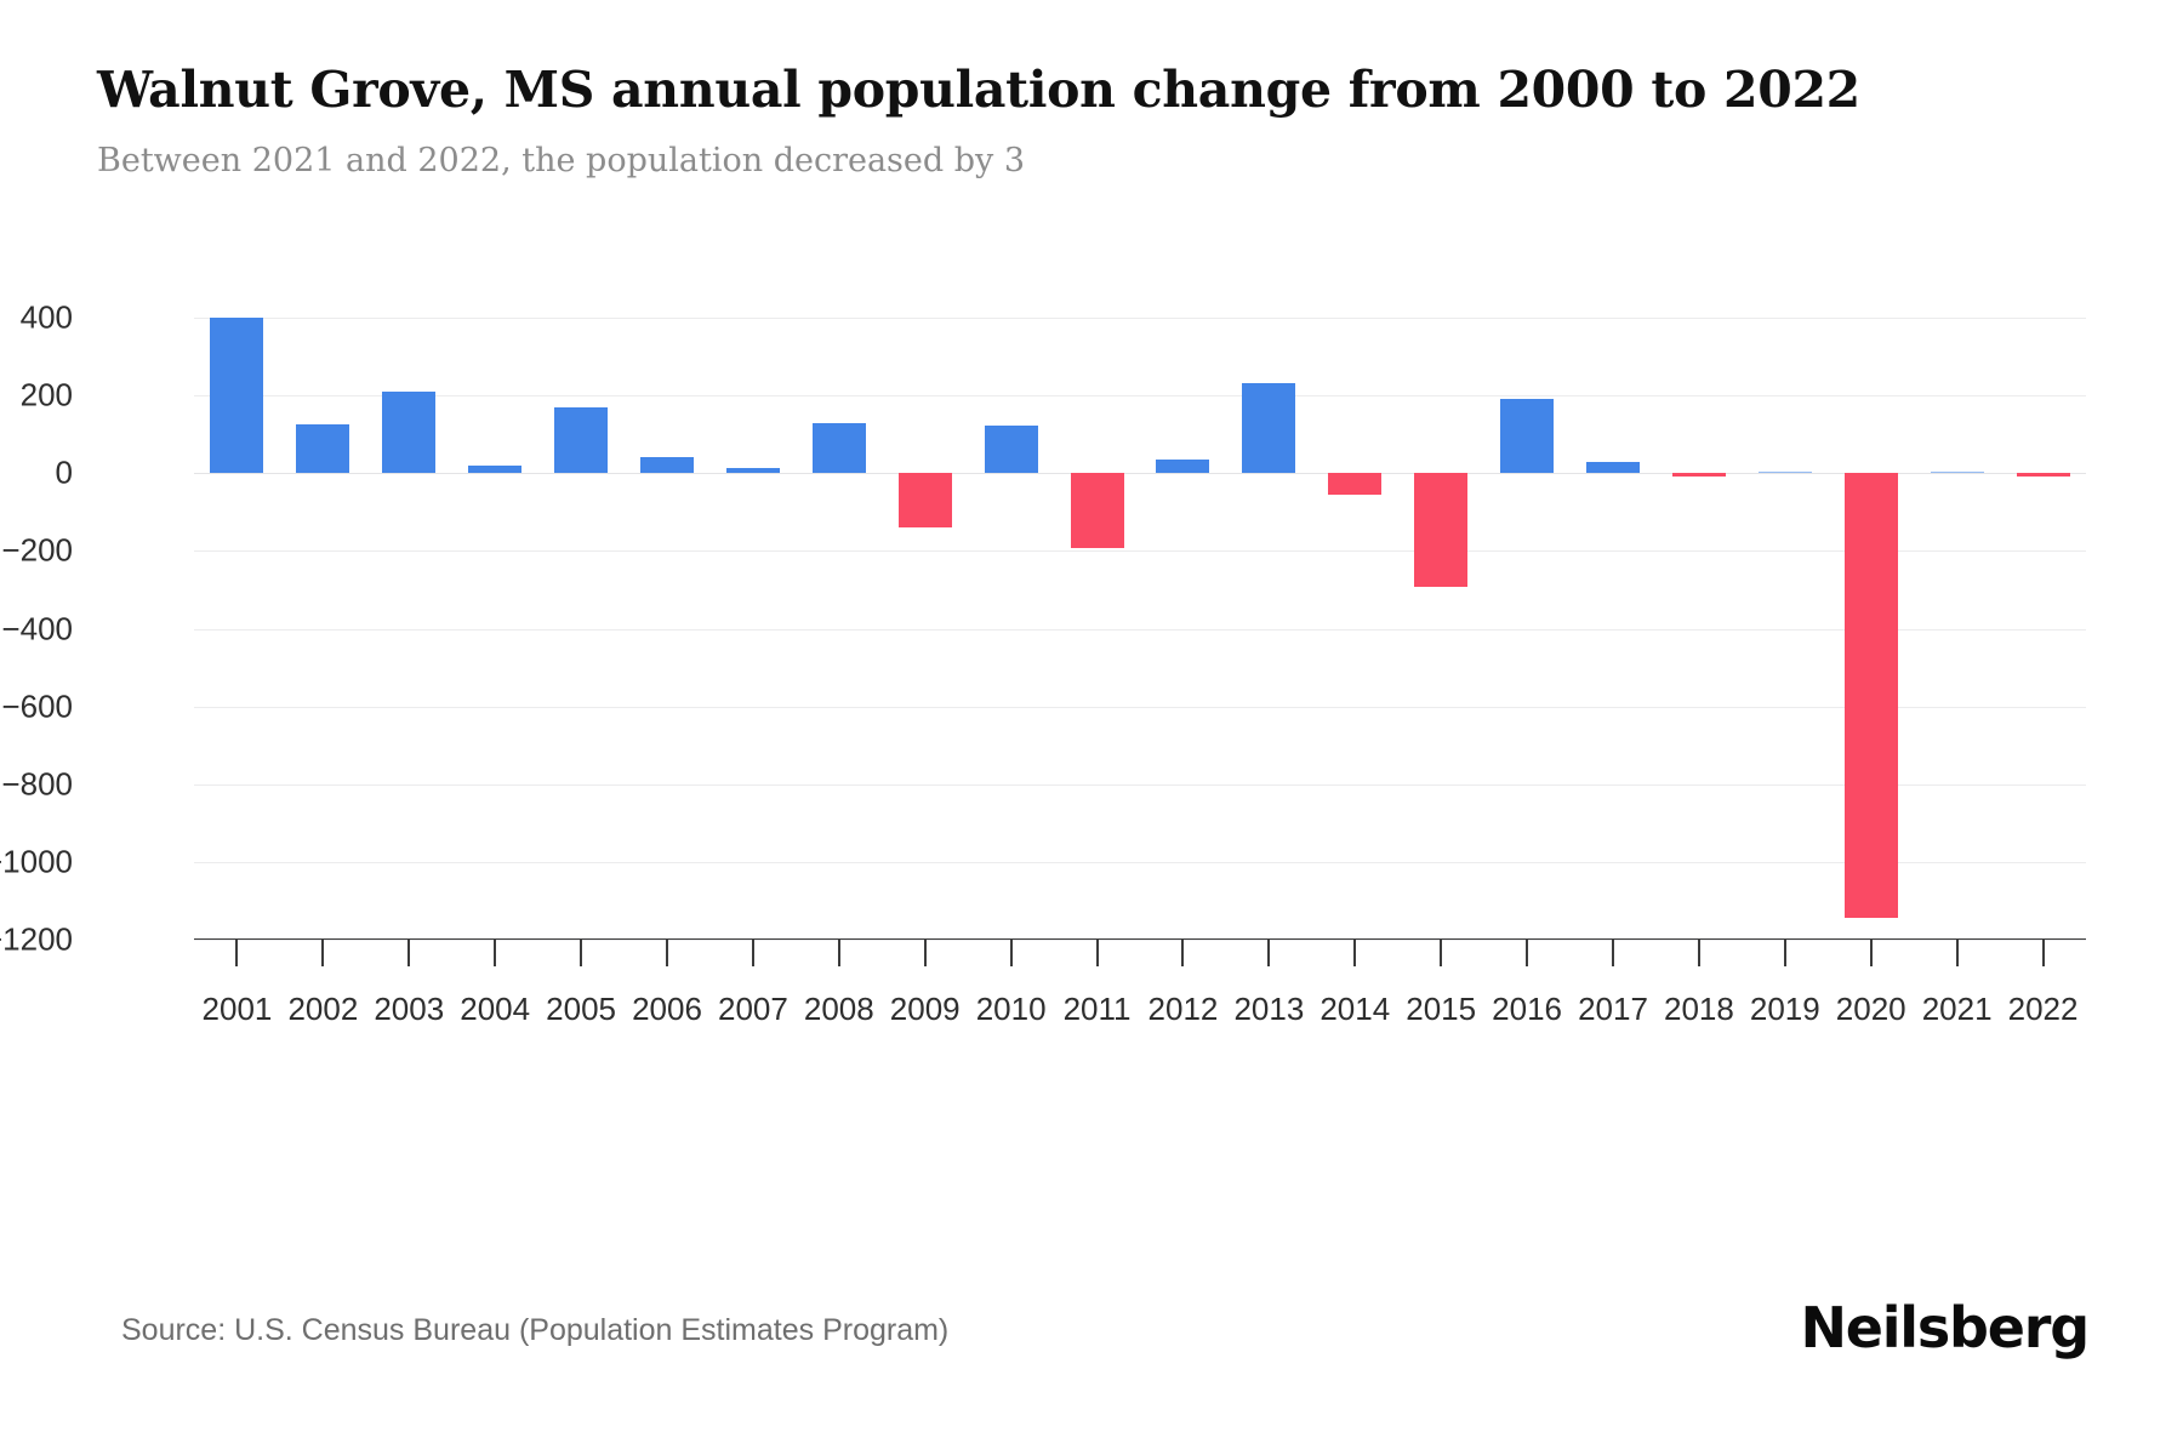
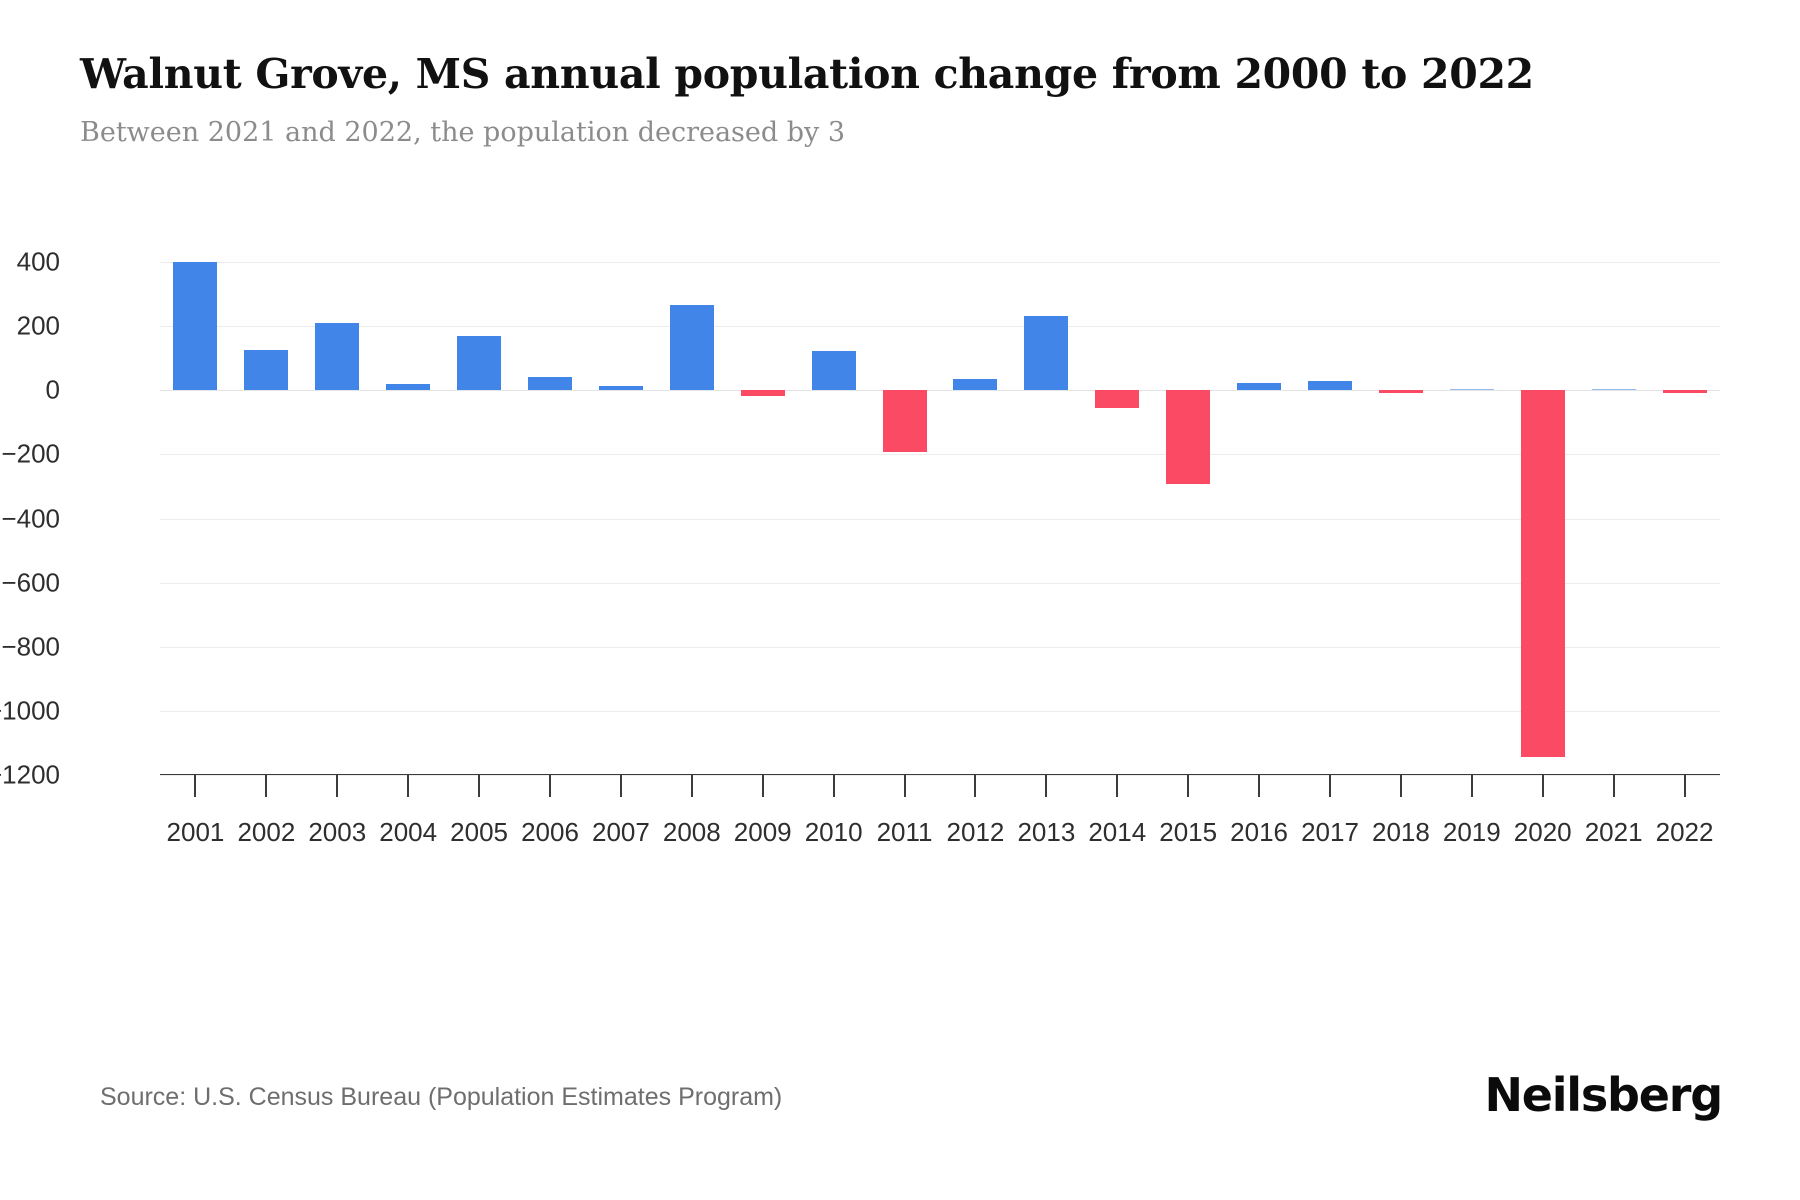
2008: 130 -> 270
2009: -140 -> -20
2016: 190 -> 20
